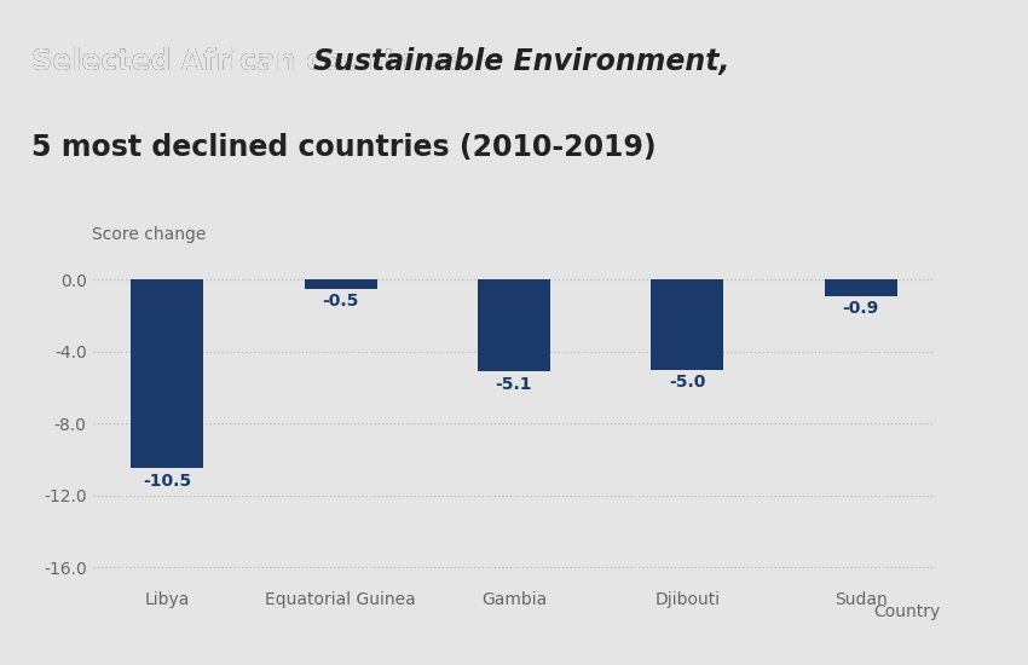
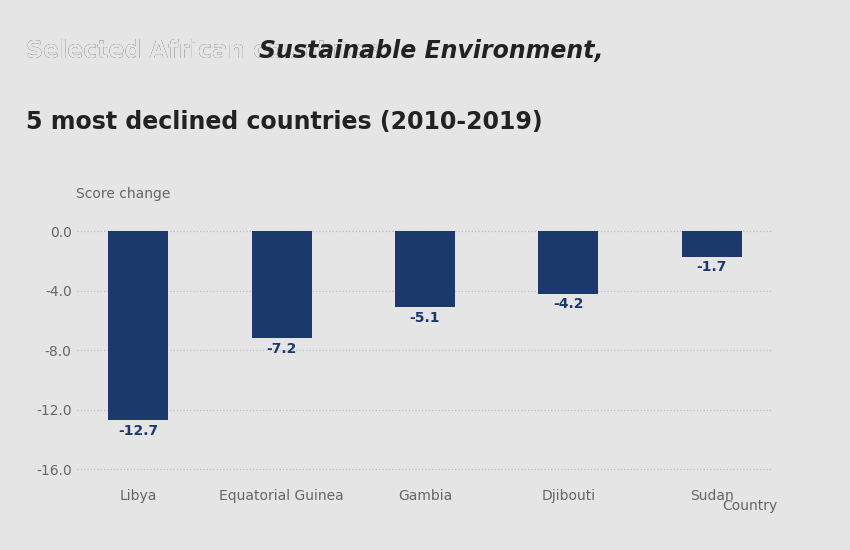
Libya: -10.5 -> -12.7
Equatorial Guinea: -0.5 -> -7.2
Djibouti: -5.0 -> -4.2
Sudan: -0.9 -> -1.7
